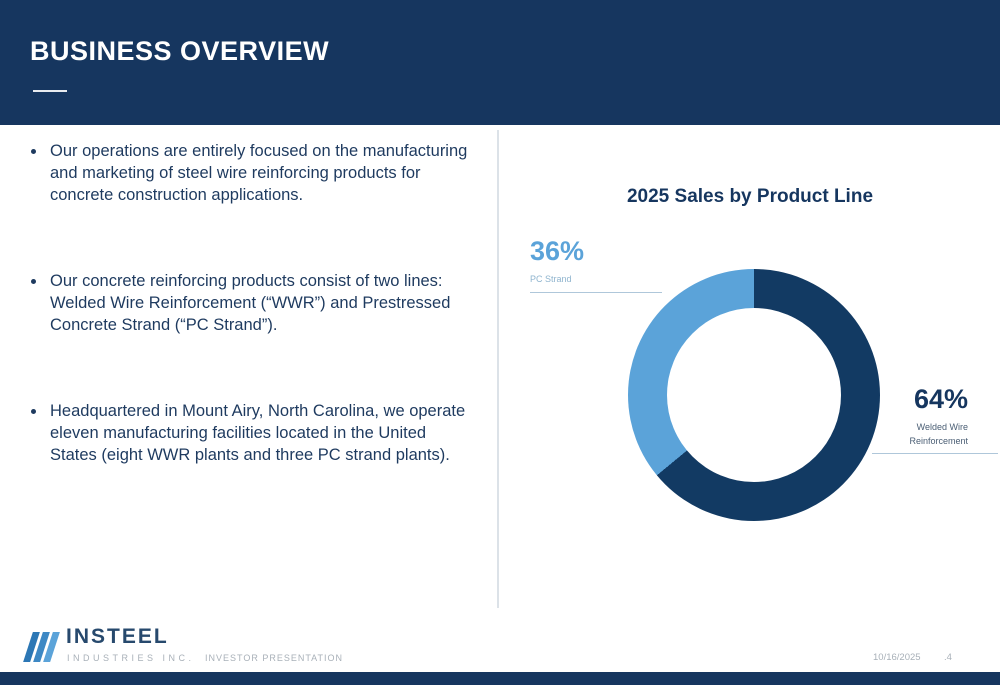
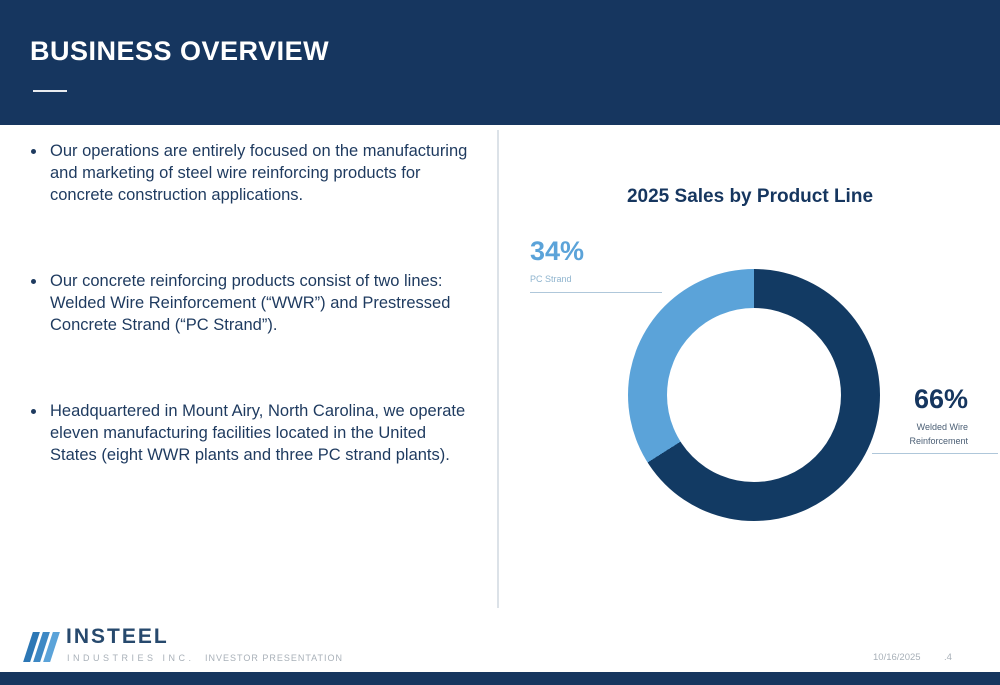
Welded Wire Reinforcement: 64% -> 66%
PC Strand: 36% -> 34%
